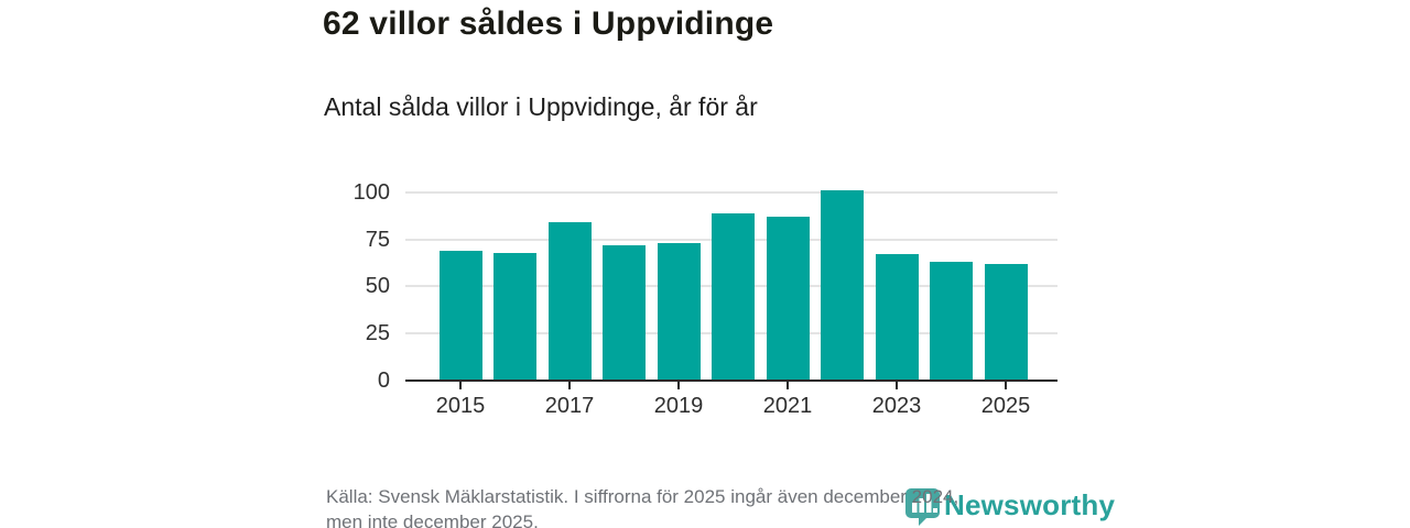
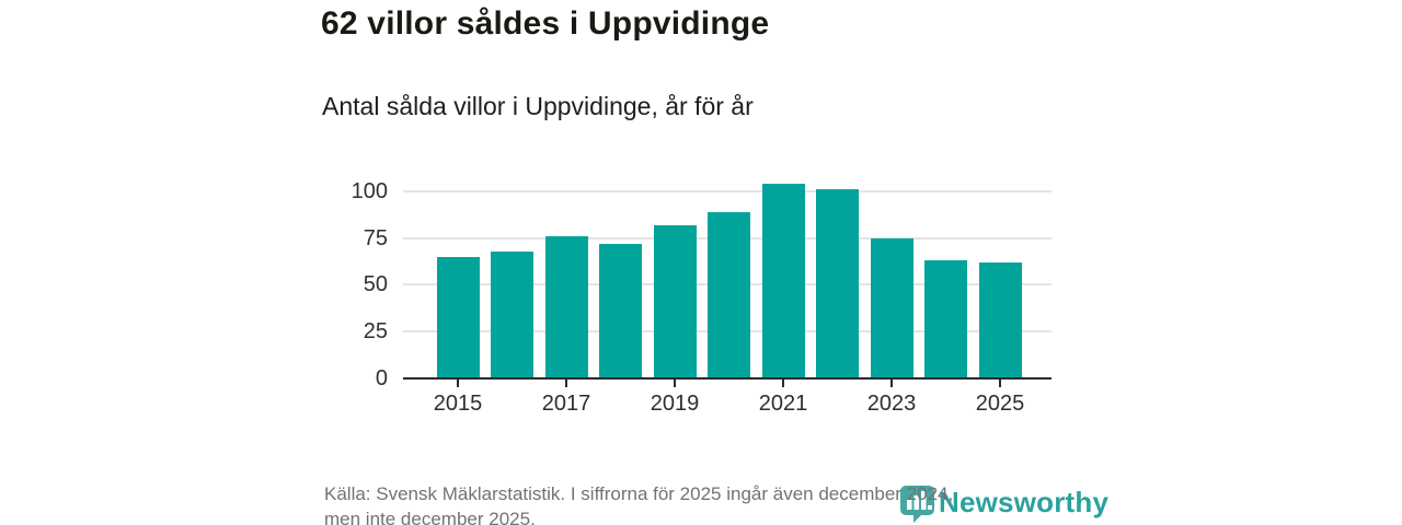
2015: 69 -> 65
2017: 84 -> 76
2019: 73 -> 82
2021: 87 -> 104
2023: 67 -> 75
